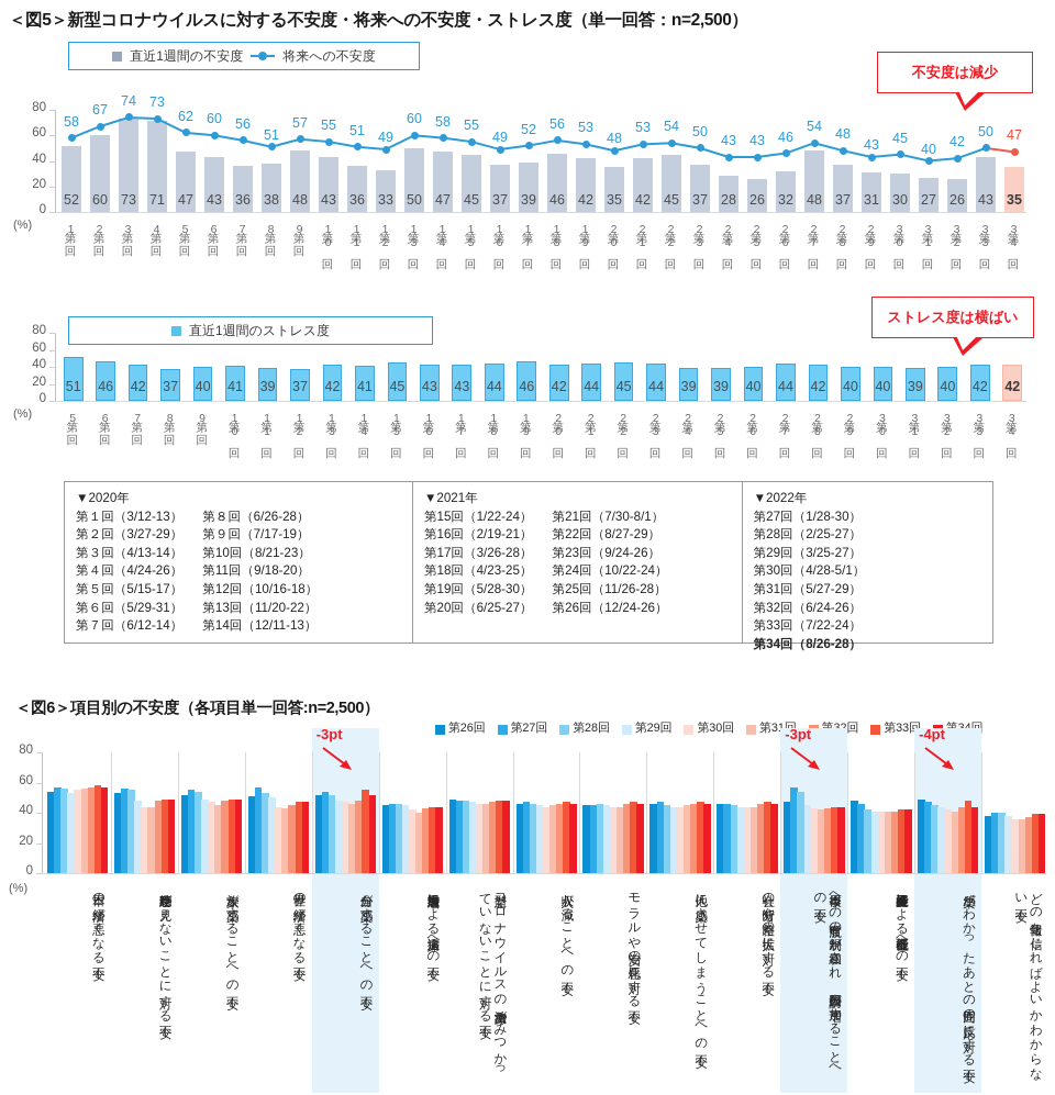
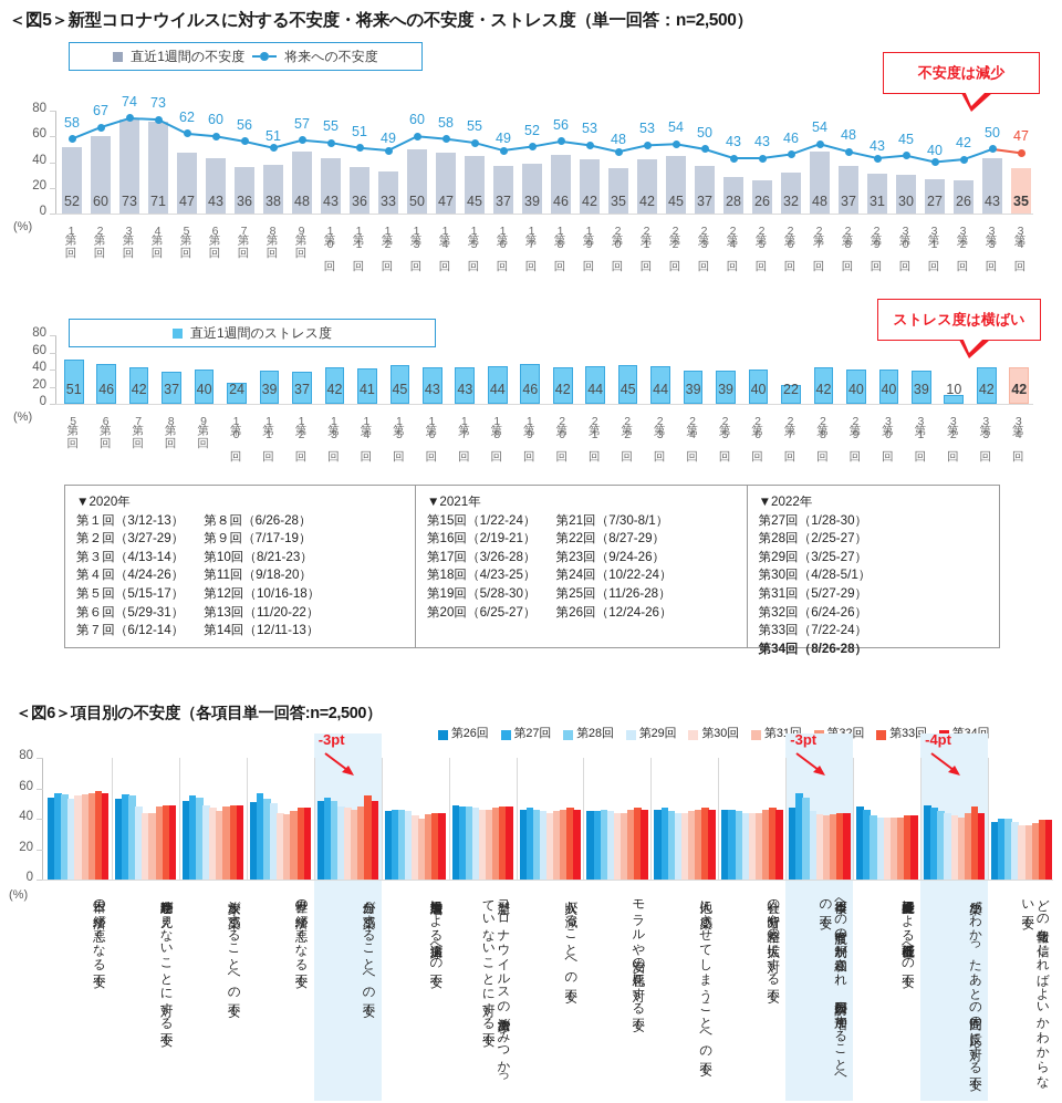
直近1週間のストレス度/第10回: 41 -> 24
直近1週間のストレス度/第27回: 44 -> 22
直近1週間のストレス度/第32回: 40 -> 10
